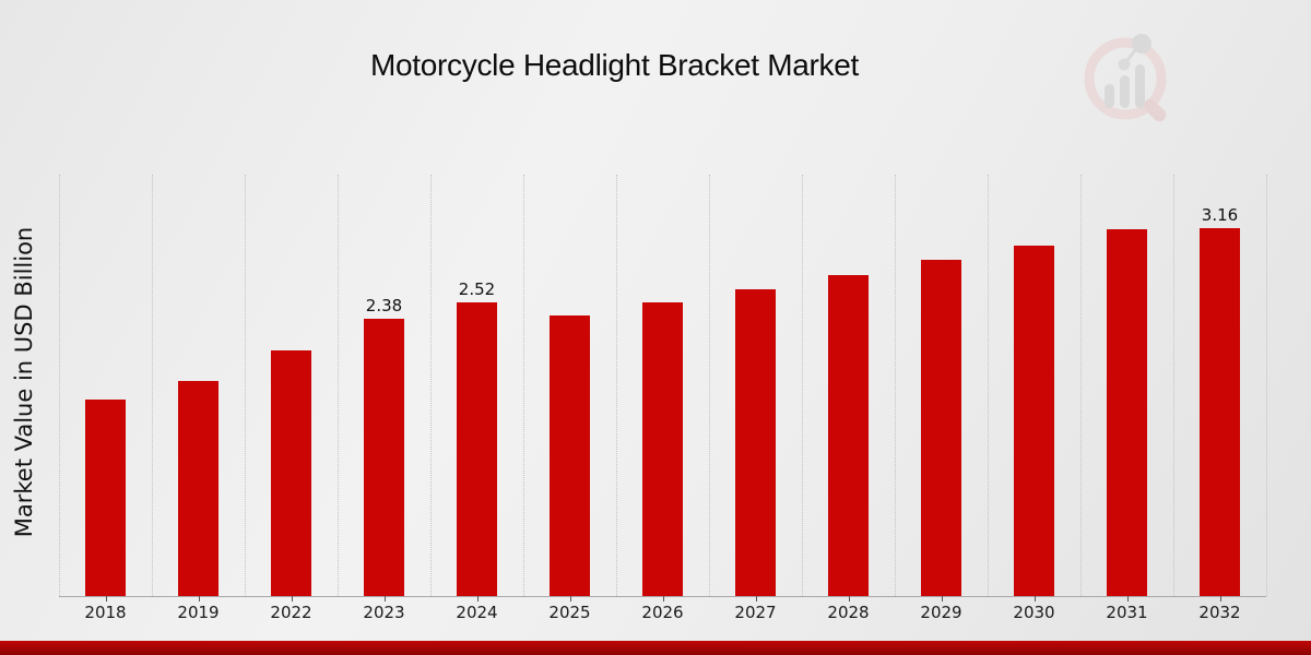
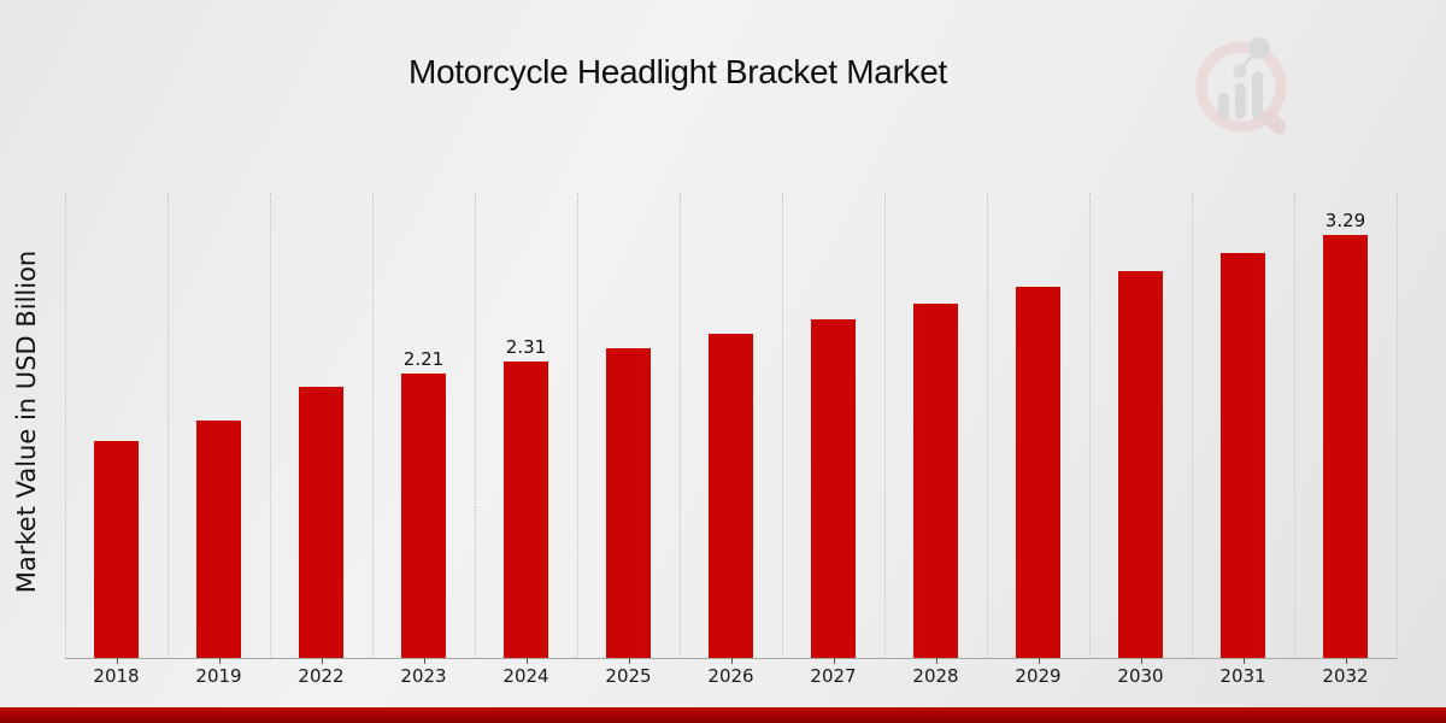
2023: 2.38 -> 2.21
2024: 2.52 -> 2.31
2032: 3.16 -> 3.29
